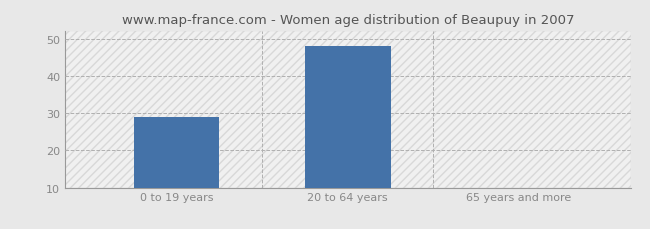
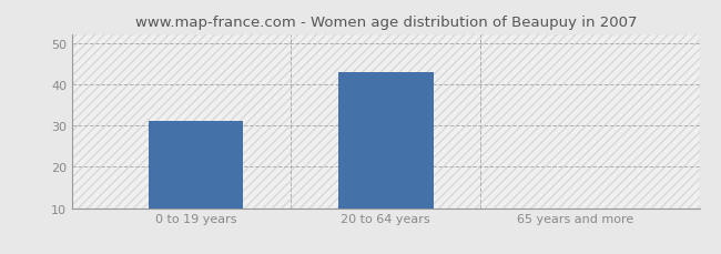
0 to 19 years: 29 -> 31
20 to 64 years: 48 -> 43
